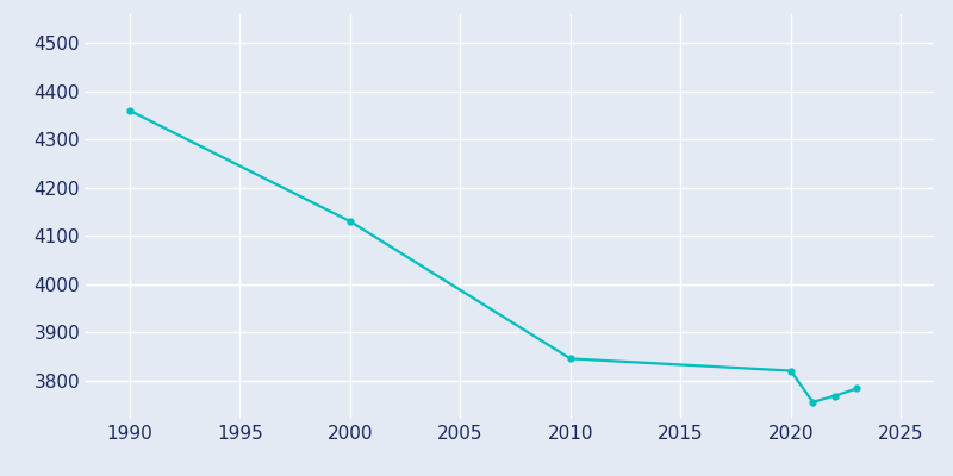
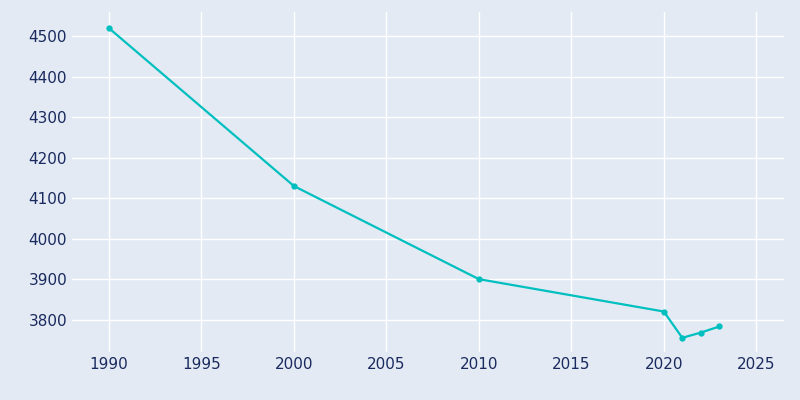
1990: 4360 -> 4520
2010: 3845 -> 3900
